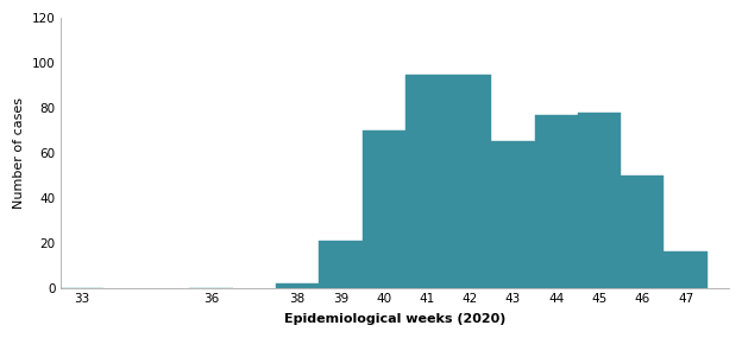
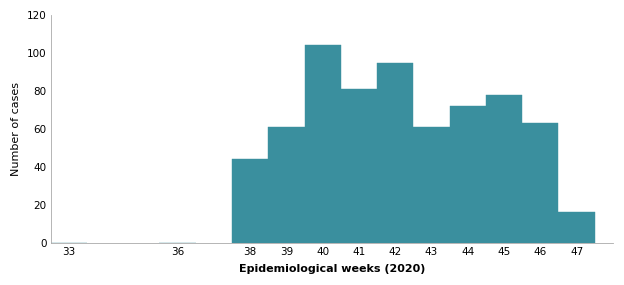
38: 2 -> 44
39: 21 -> 61
40: 70 -> 104
41: 95 -> 81
43: 65 -> 61
44: 77 -> 72
46: 50 -> 63
